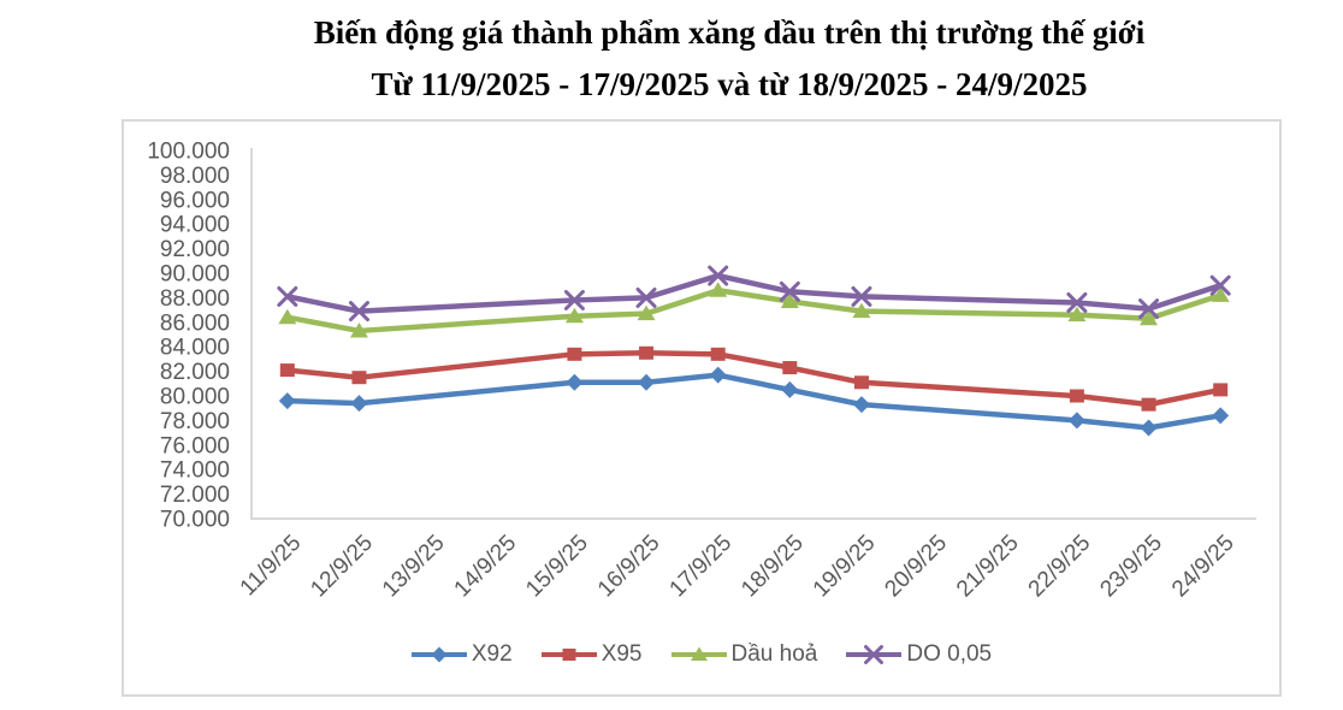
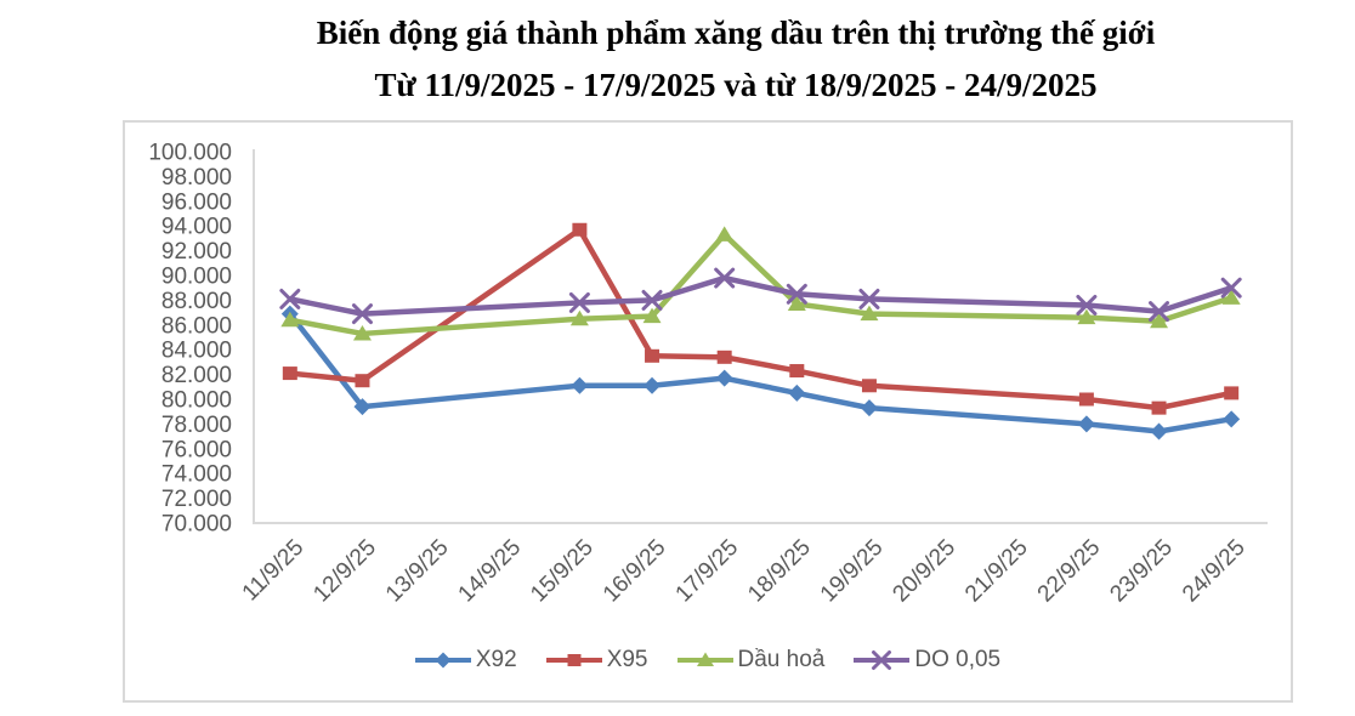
X92/11/9/25: 79600 -> 86900
X95/15/9/25: 83400 -> 93700
Dầu hoả/17/9/25: 88600 -> 93300
